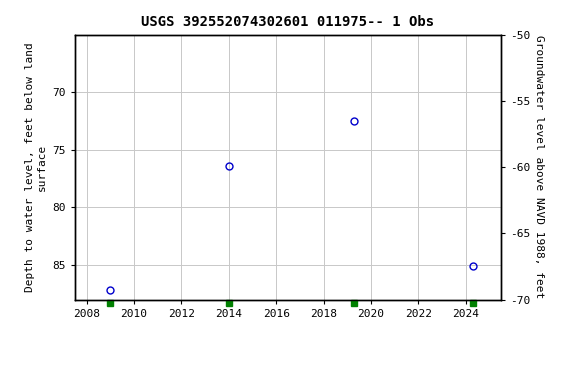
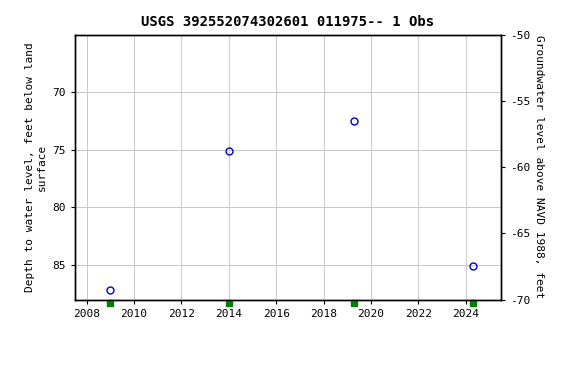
2014: 76.4 -> 75.1
